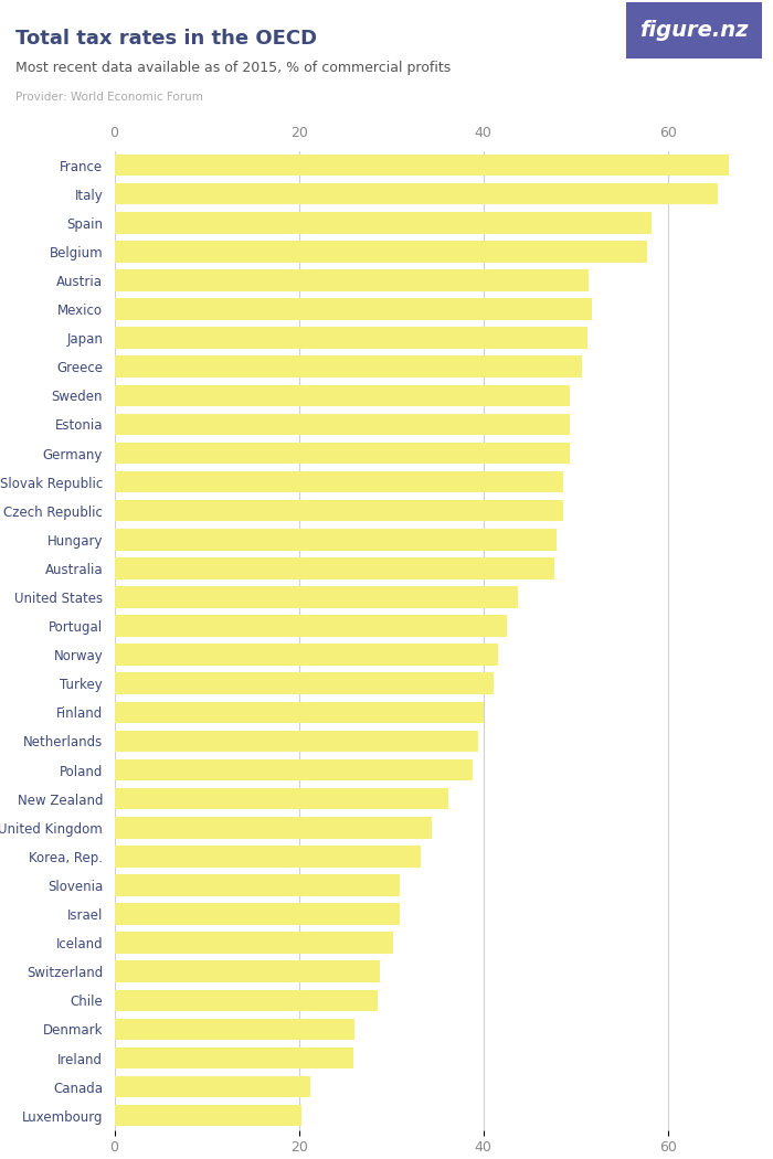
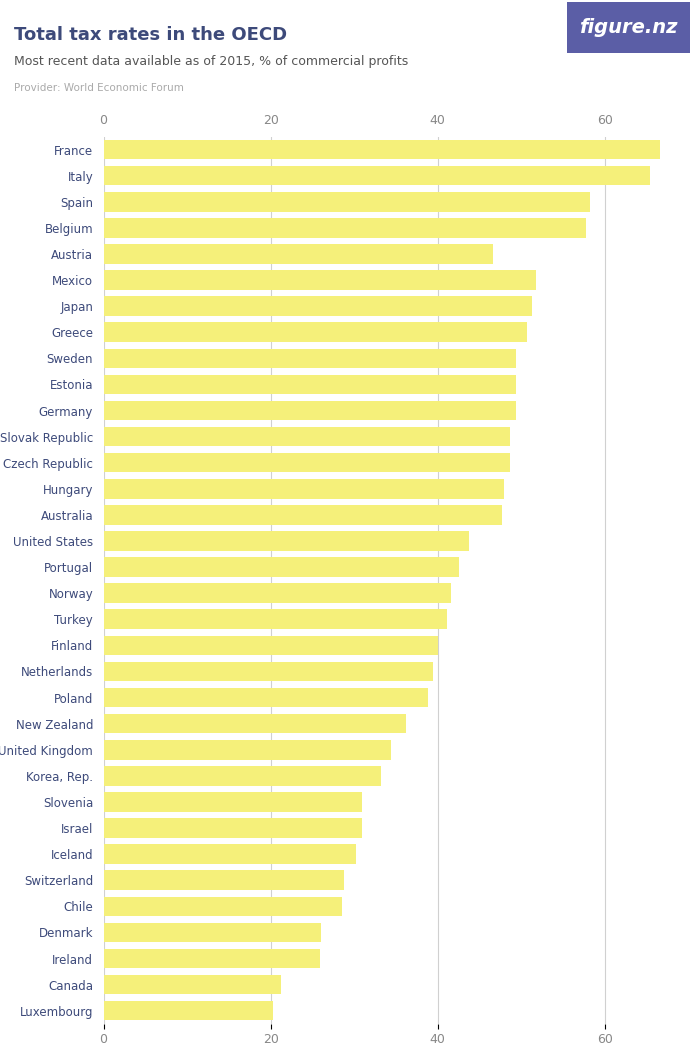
Austria: 51.4 -> 46.6
